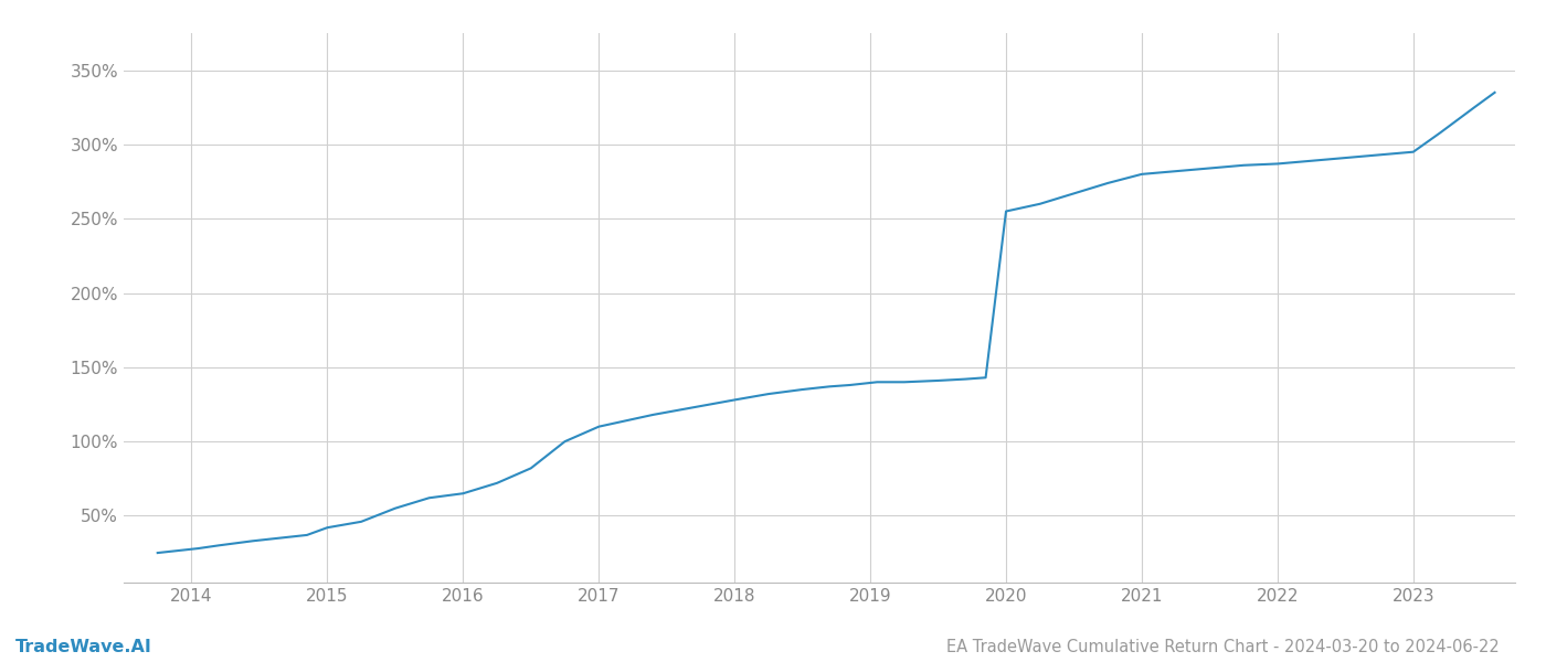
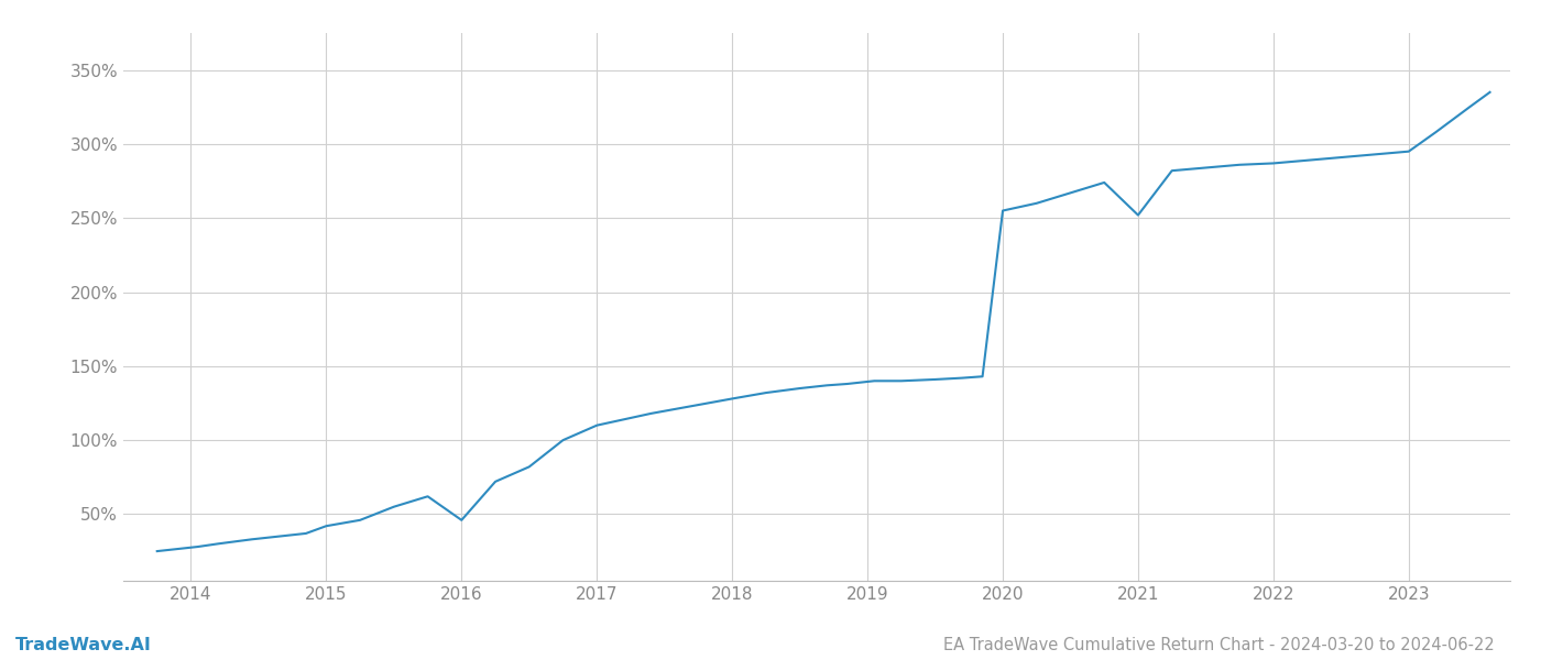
2016: 65% -> 46%
2021: 280% -> 252%
